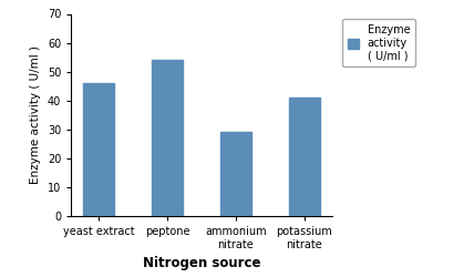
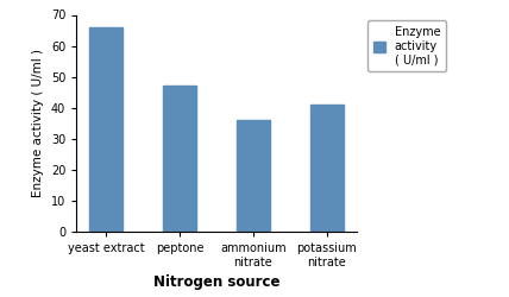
yeast extract: 46 -> 66
peptone: 54 -> 47
ammonium nitrate: 29 -> 36
